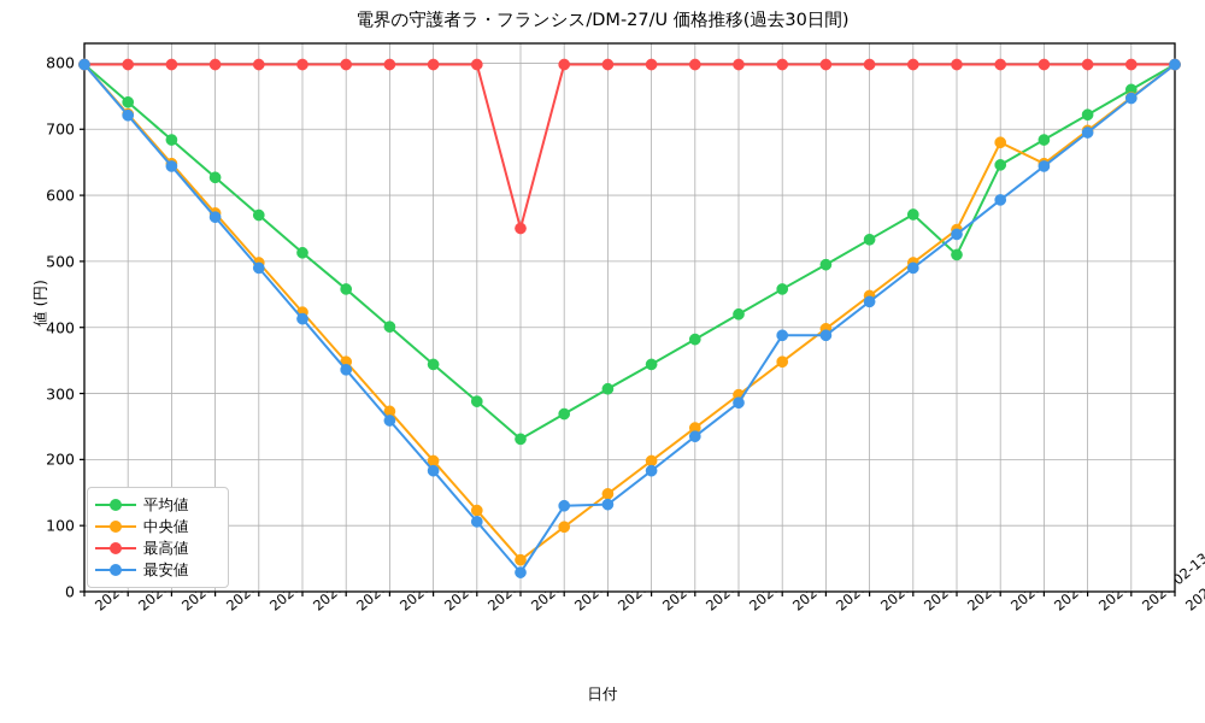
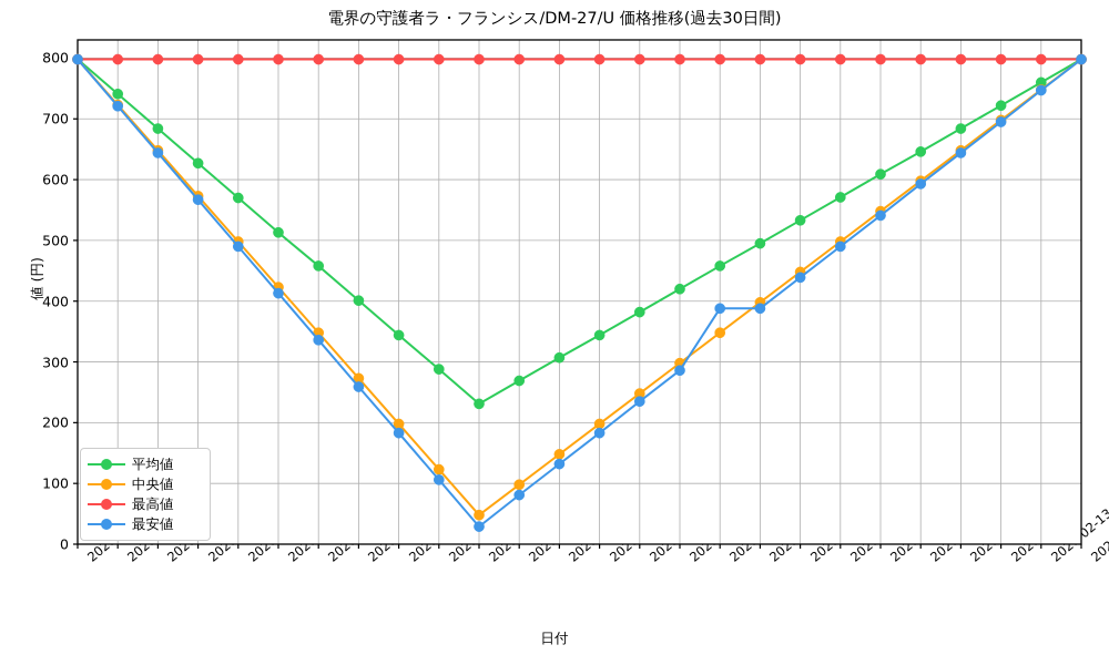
最高値/2026-01-30: 550 -> 800
最安値/2026-01-31: 130 -> 80
平均値/2026-02-09: 510 -> 610
中央値/2026-02-10: 680 -> 600
